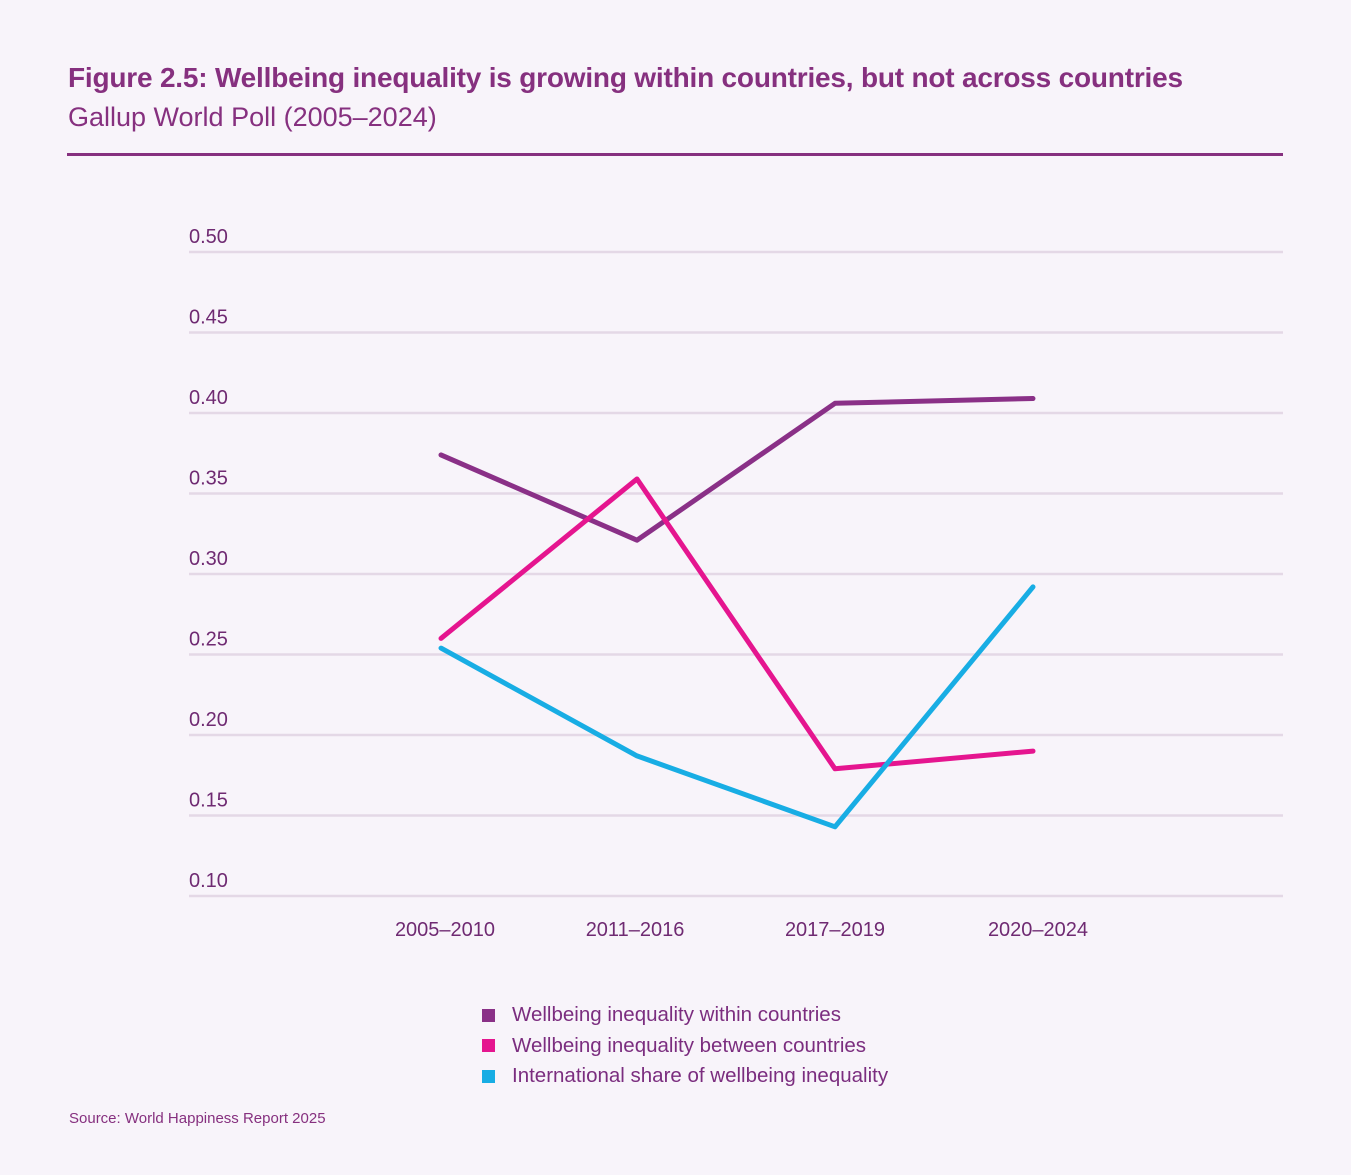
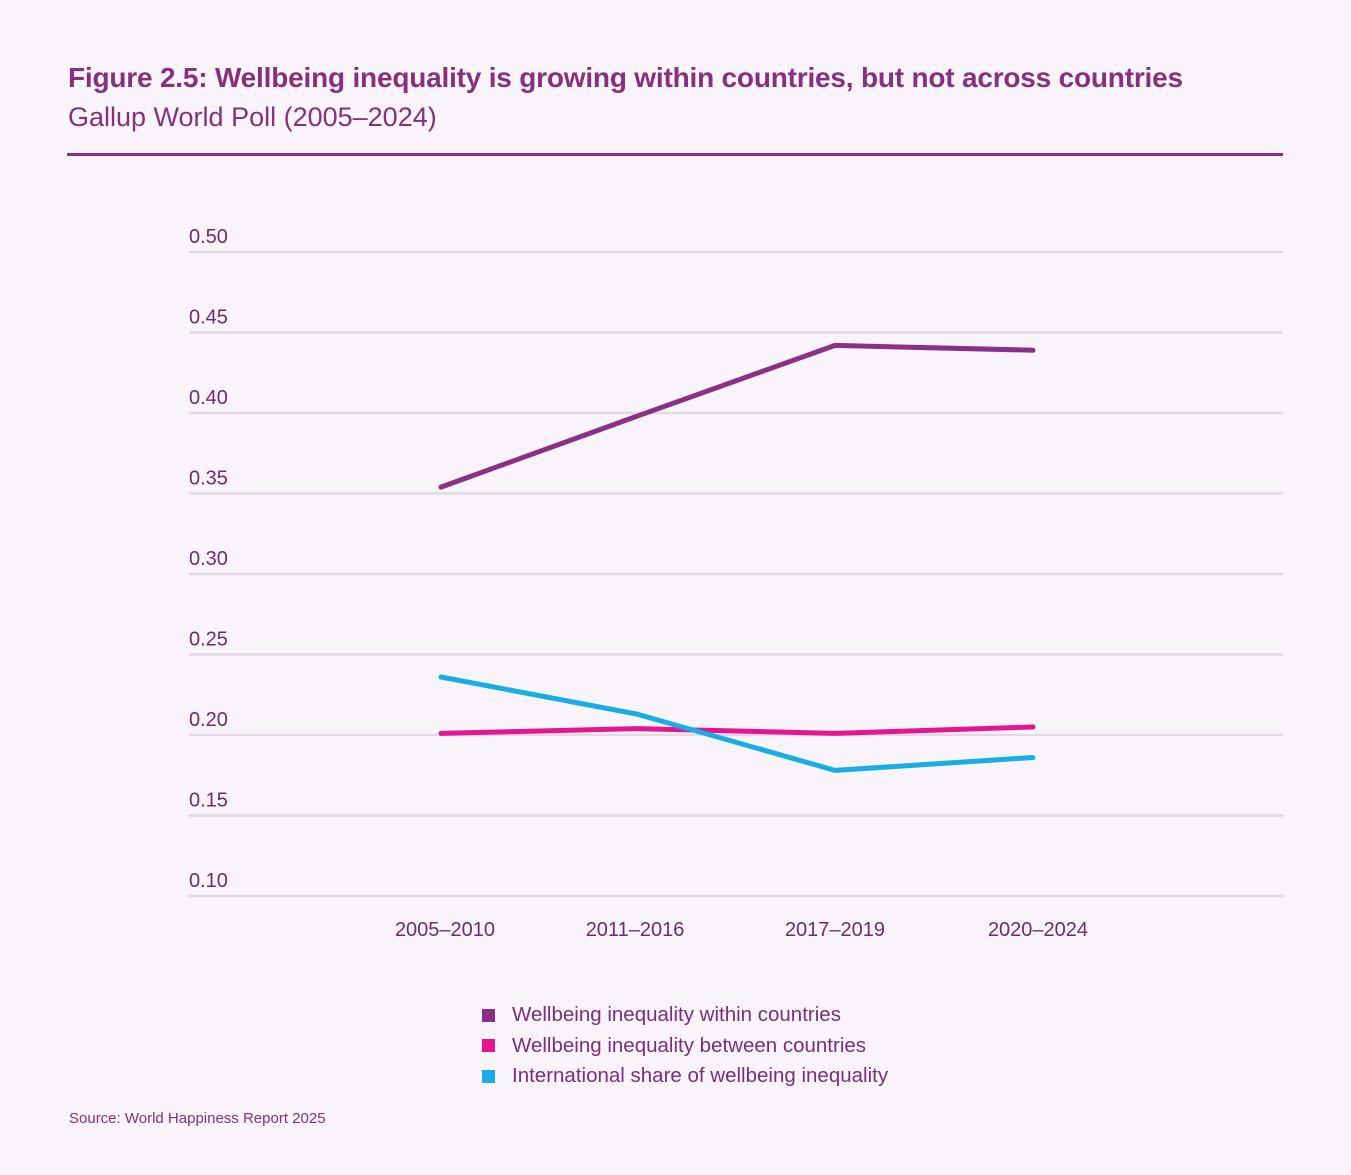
Wellbeing inequality within countries/2005–2010: 0.374 -> 0.354
Wellbeing inequality between countries/2005–2010: 0.260 -> 0.201
International share of wellbeing inequality/2005–2010: 0.254 -> 0.236
Wellbeing inequality within countries/2011–2016: 0.321 -> 0.398
Wellbeing inequality between countries/2011–2016: 0.359 -> 0.204
International share of wellbeing inequality/2011–2016: 0.187 -> 0.213
Wellbeing inequality within countries/2017–2019: 0.406 -> 0.442
Wellbeing inequality between countries/2017–2019: 0.179 -> 0.201
International share of wellbeing inequality/2017–2019: 0.143 -> 0.178
Wellbeing inequality within countries/2020–2024: 0.409 -> 0.439
Wellbeing inequality between countries/2020–2024: 0.190 -> 0.205
International share of wellbeing inequality/2020–2024: 0.292 -> 0.186
